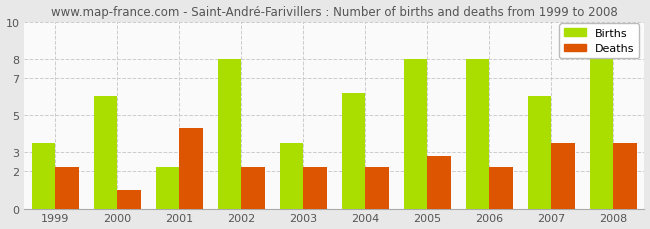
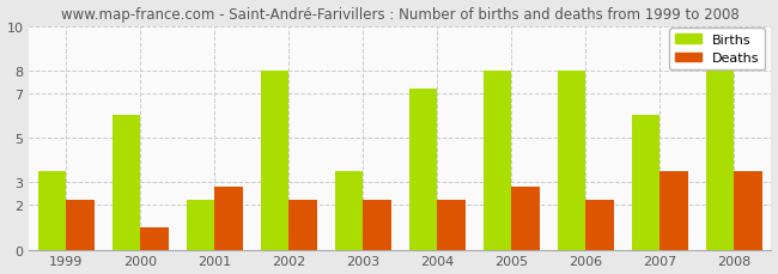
Deaths/2001: 4.3 -> 2.8
Births/2004: 6.2 -> 7.2
